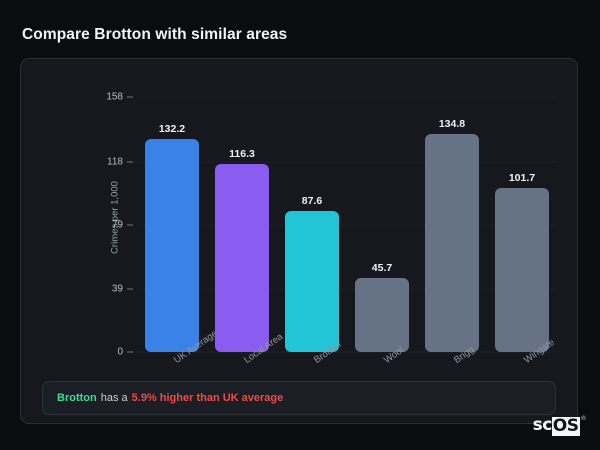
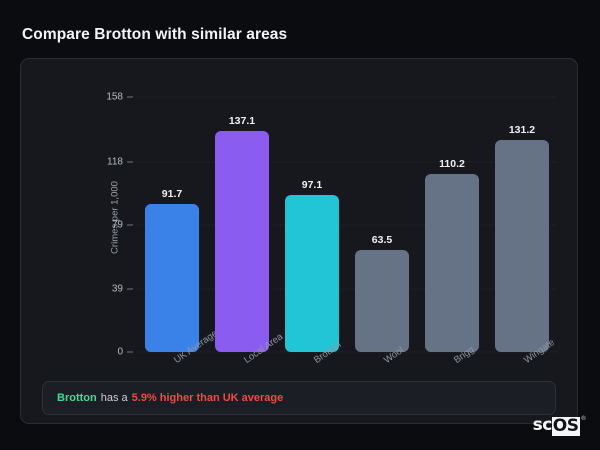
UK Average: 132.2 -> 91.7
Local Area: 116.3 -> 137.1
Brotton: 87.6 -> 97.1
Wool: 45.7 -> 63.5
Brigg: 134.8 -> 110.2
Wingate: 101.7 -> 131.2
